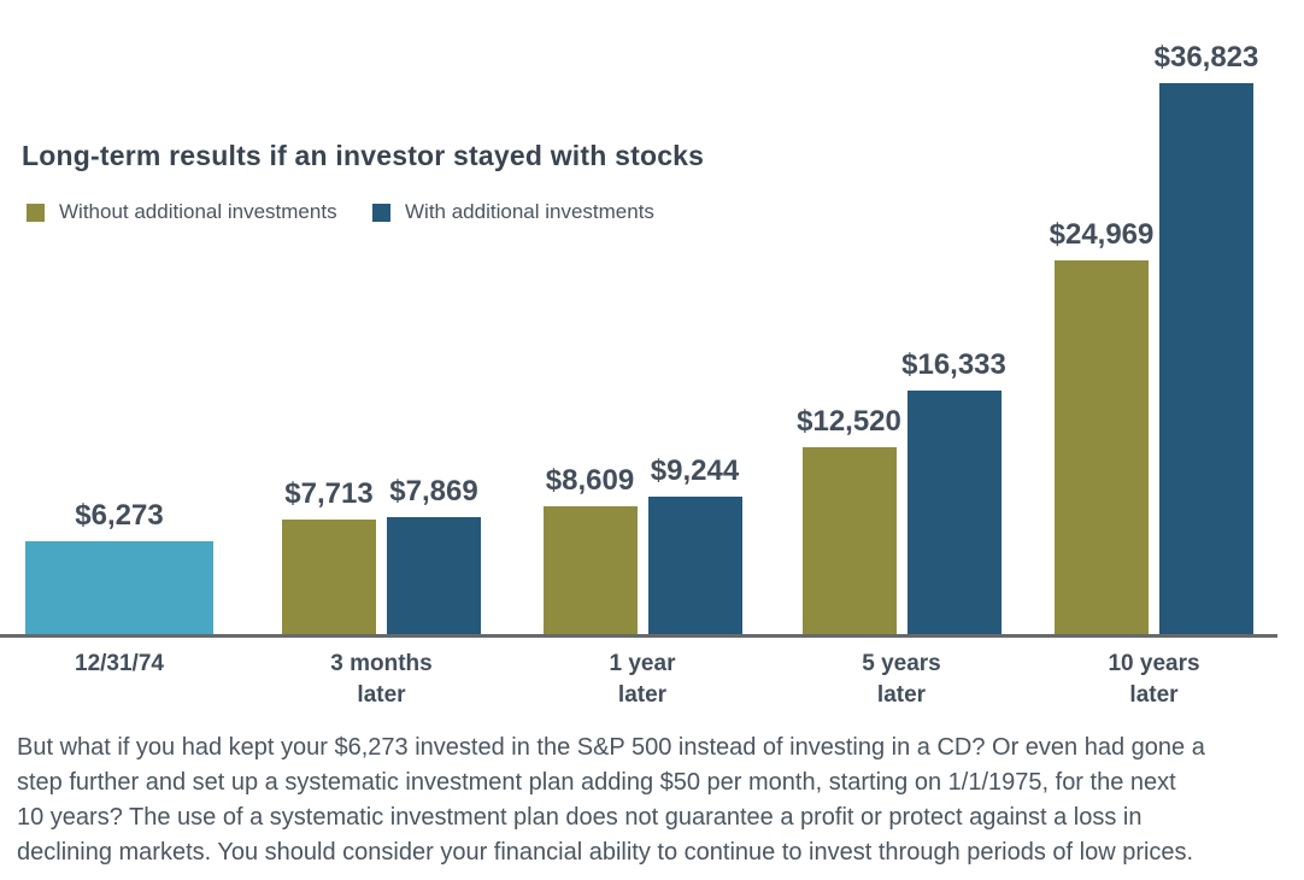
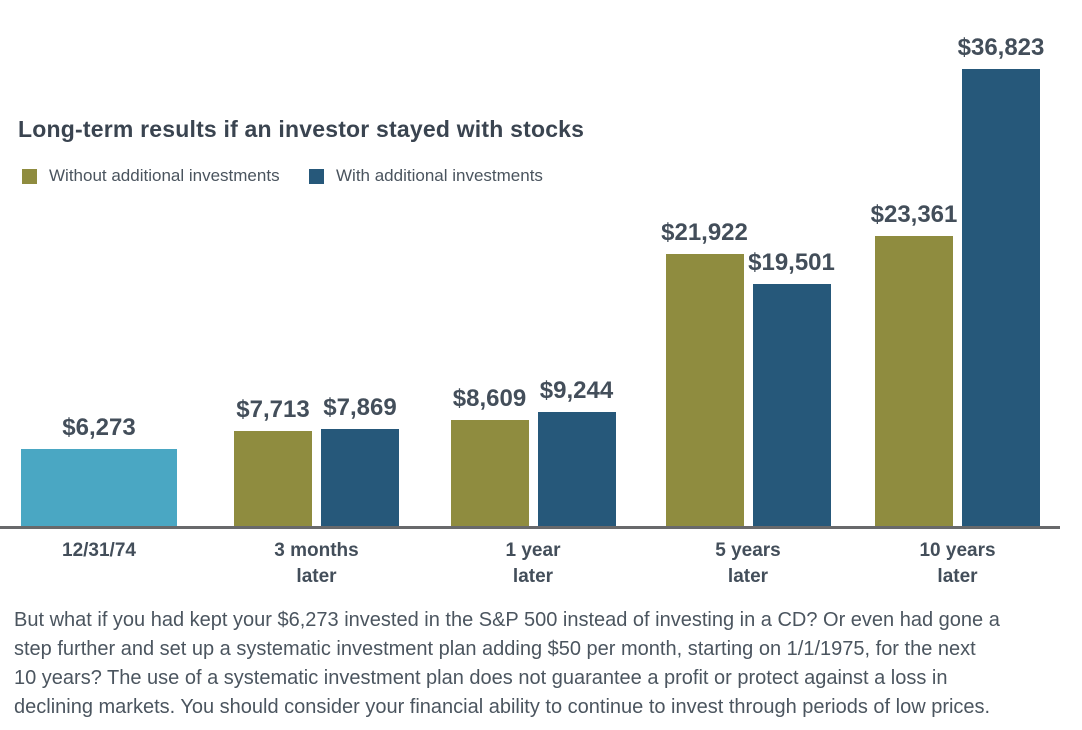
Without additional investments/5 years later: $12,520 -> $21,922
With additional investments/5 years later: $16,333 -> $19,501
Without additional investments/10 years later: $24,969 -> $23,361
